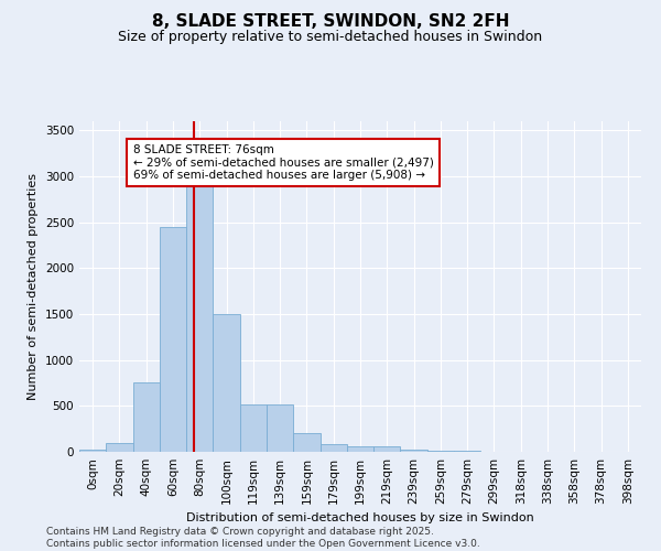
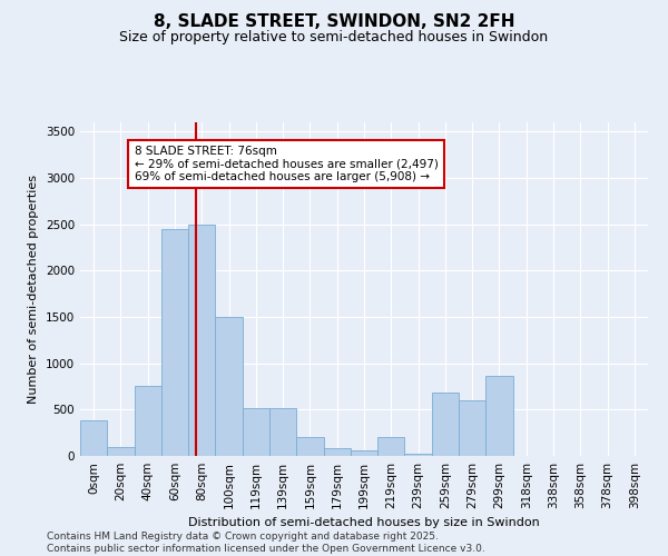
0sqm: 20 -> 380
80sqm: 2900 -> 2500
219sqm: 60 -> 200
259sqm: 20 -> 680
279sqm: 10 -> 600
299sqm: 0 -> 860
